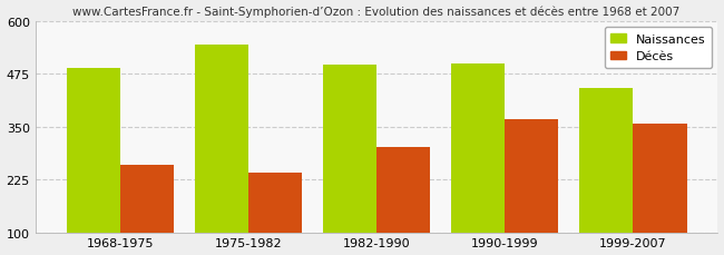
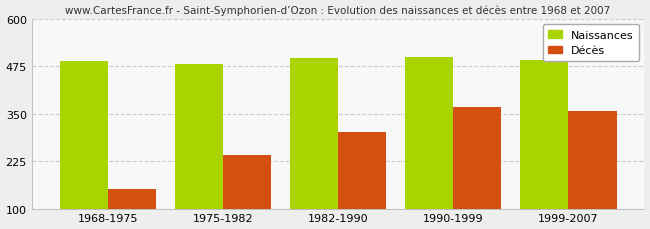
Décès/1968-1975: 260 -> 152
Naissances/1975-1982: 545 -> 480
Naissances/1999-2007: 440 -> 491
